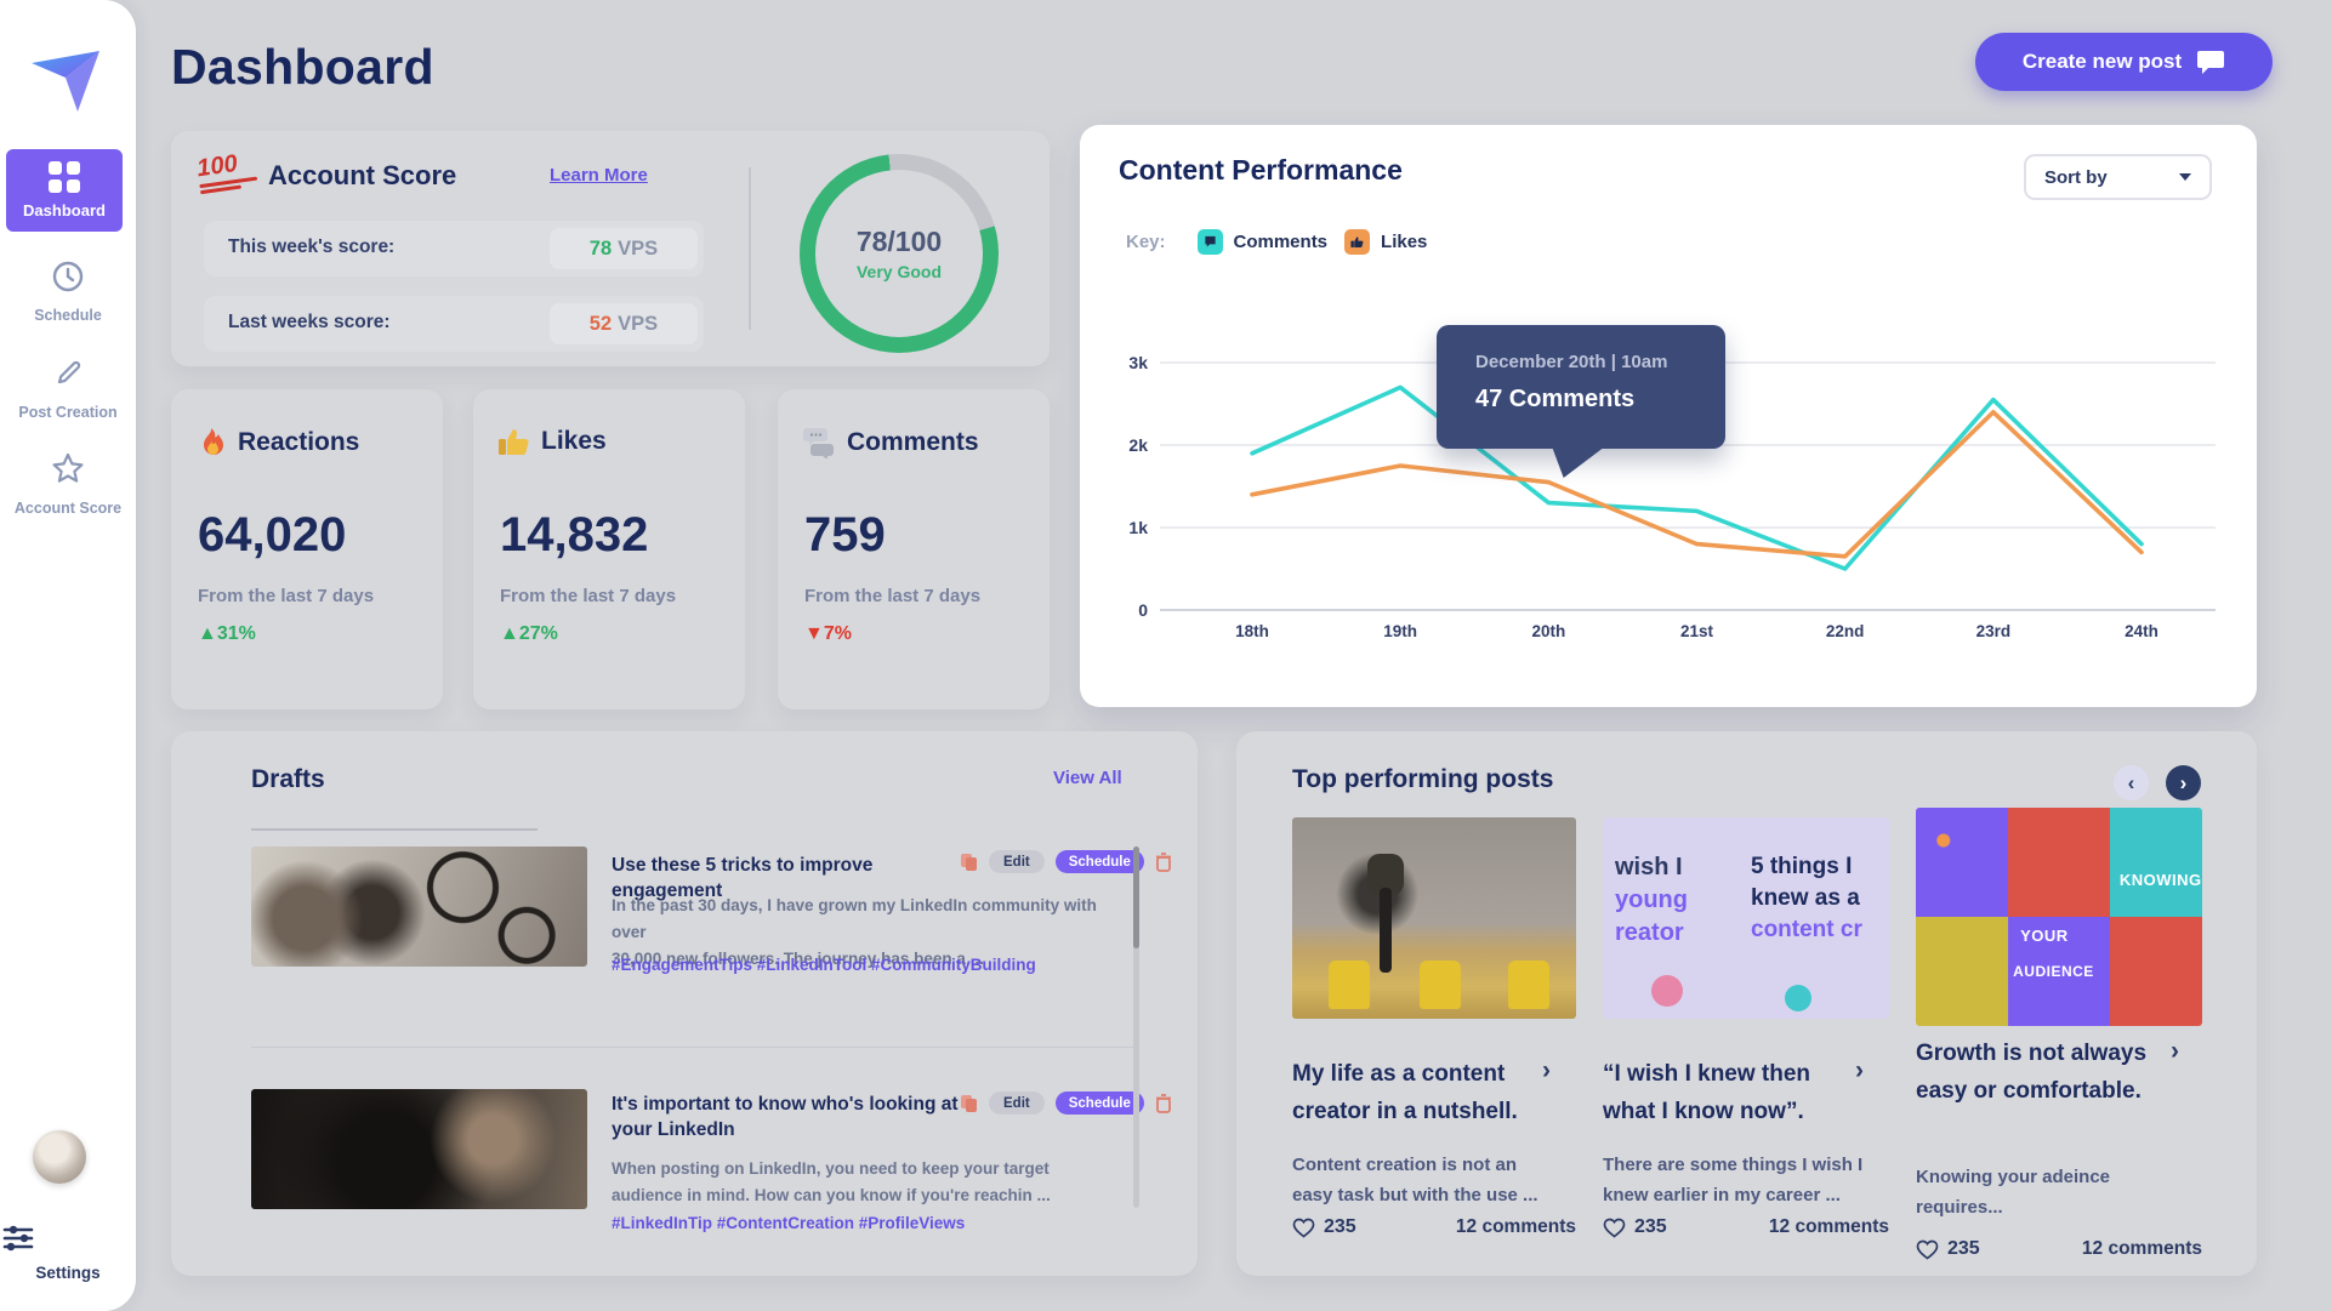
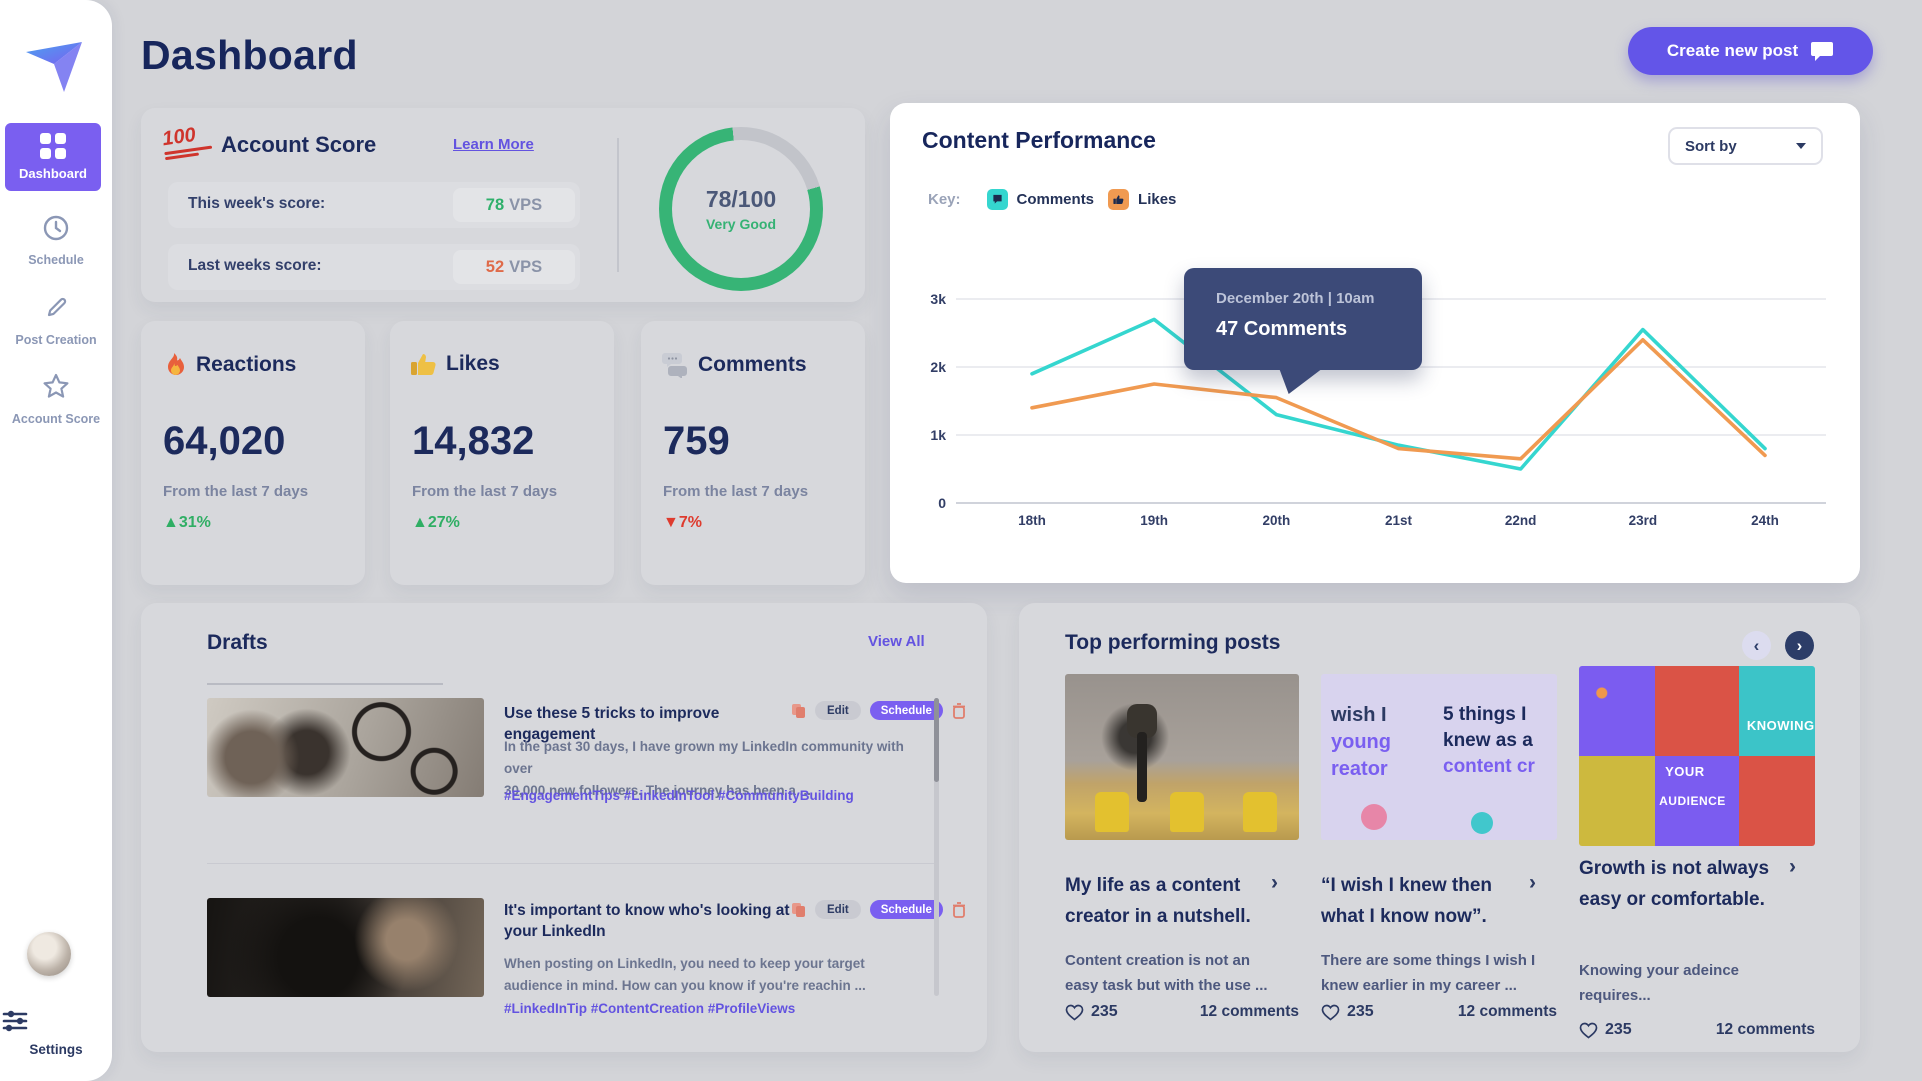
Comments/21st: 1.2k -> 0.8k
